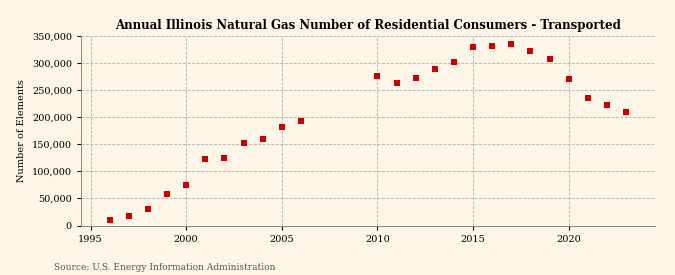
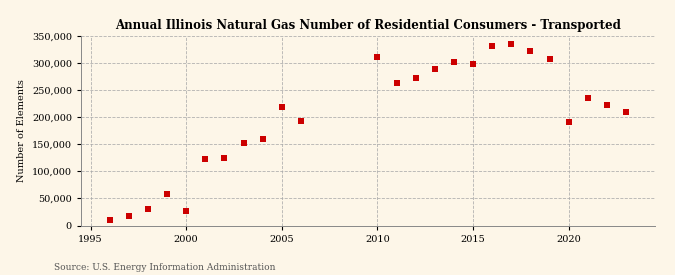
2000: 75,000 -> 26,000
2005: 182,000 -> 218,000
2010: 275,000 -> 310,000
2015: 330,000 -> 298,000
2020: 270,000 -> 190,000
